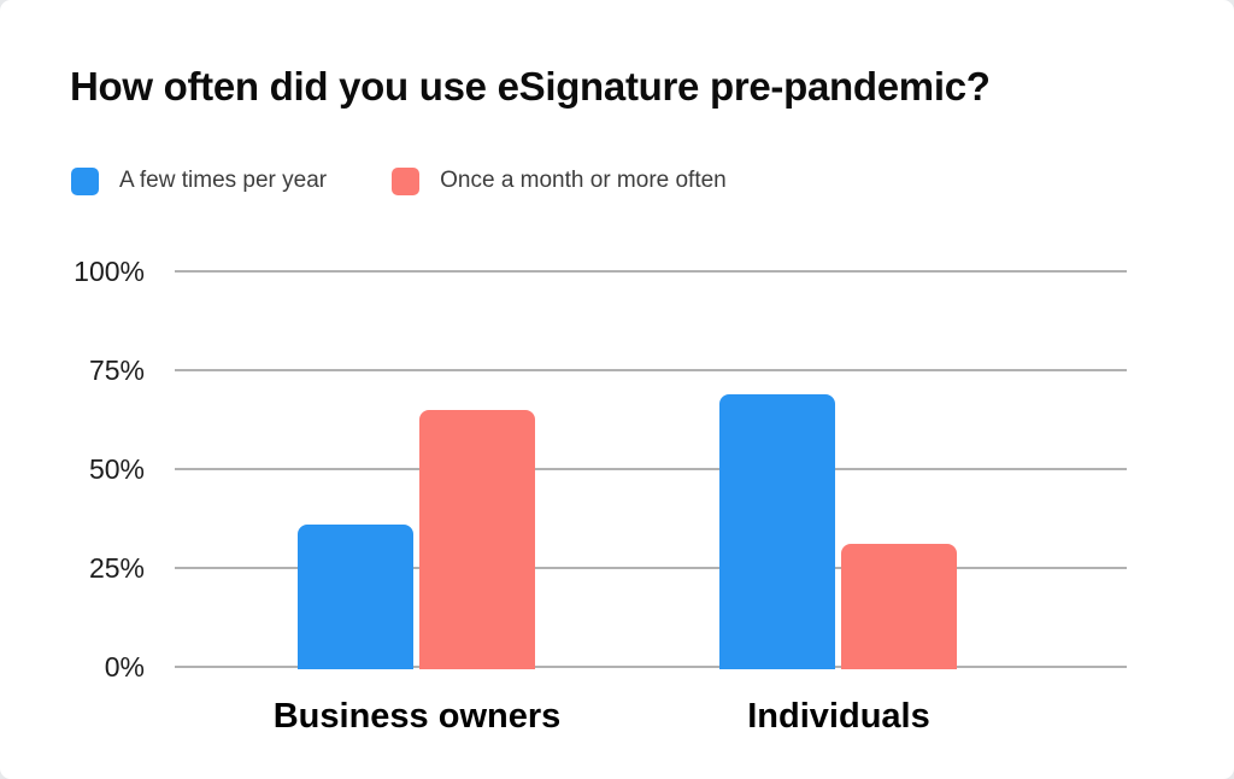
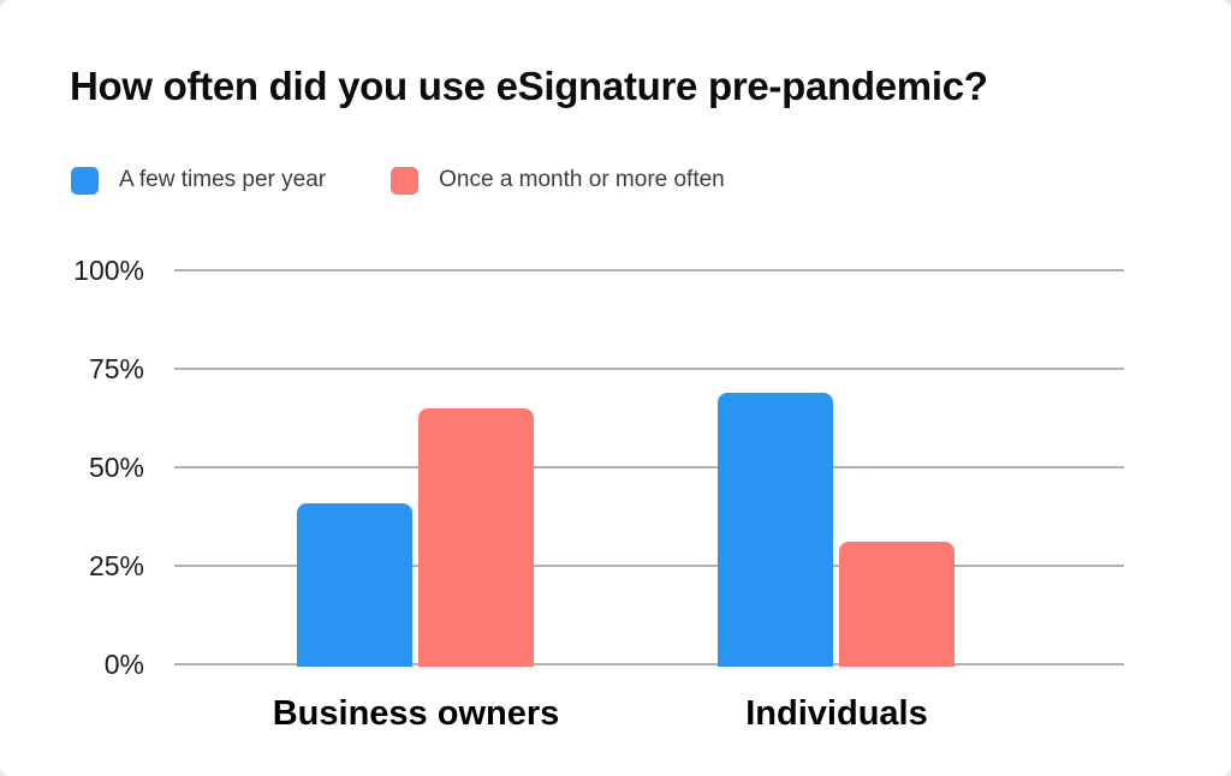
A few times per year/Business owners: 36% -> 41%
